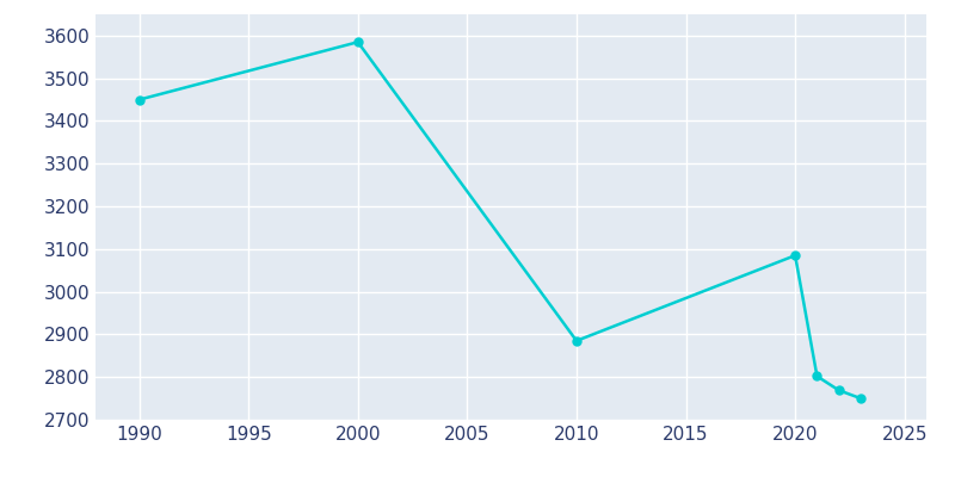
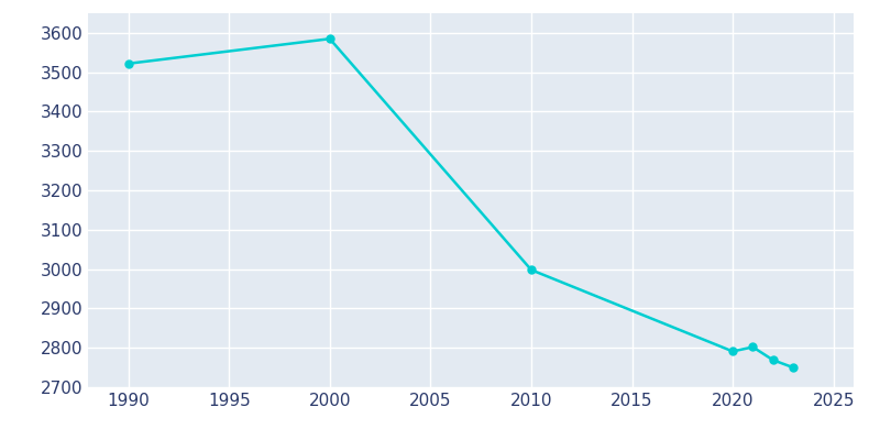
1990: 3450 -> 3522
2010: 2885 -> 2998
2020: 3085 -> 2791
